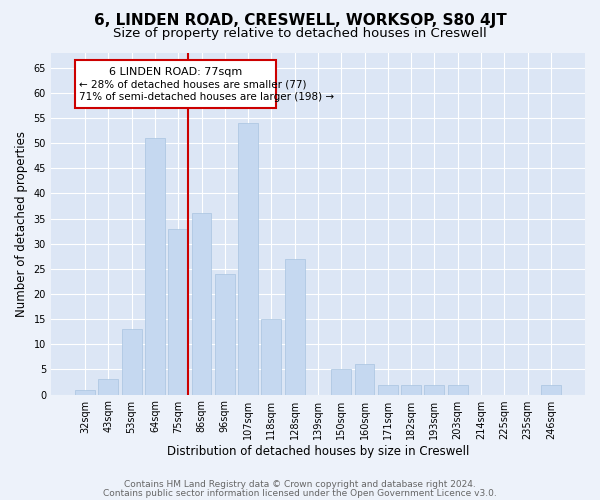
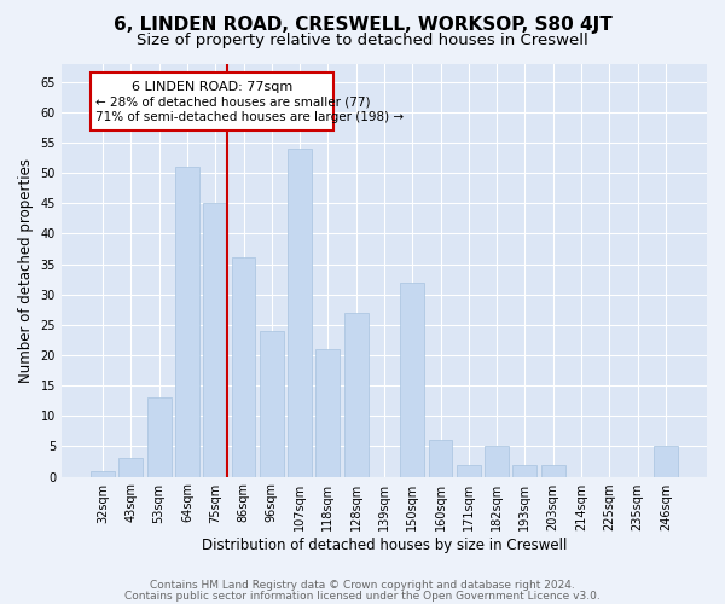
75sqm: 33 -> 45
118sqm: 15 -> 21
150sqm: 5 -> 32
182sqm: 2 -> 5
246sqm: 2 -> 5
